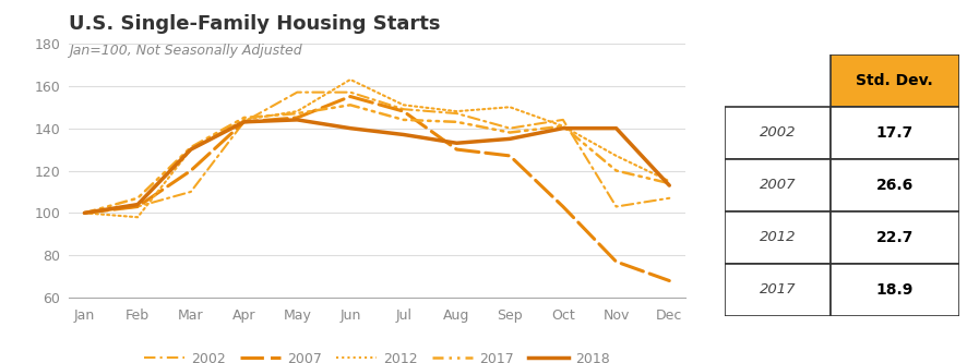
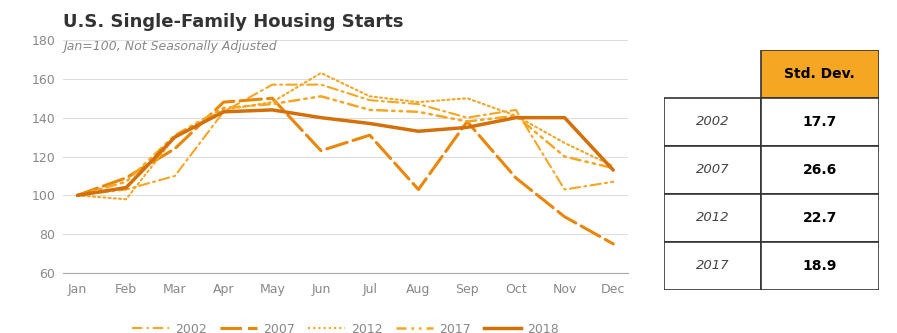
2007/Feb: 103 -> 109
2007/Mar: 120 -> 124
2007/Apr: 143 -> 148
2007/May: 145 -> 150
2007/Jun: 155 -> 123
2007/Jul: 148 -> 131
2007/Aug: 130 -> 103
2007/Sep: 127 -> 138
2007/Oct: 103 -> 109
2007/Nov: 77 -> 89
2007/Dec: 68 -> 75
